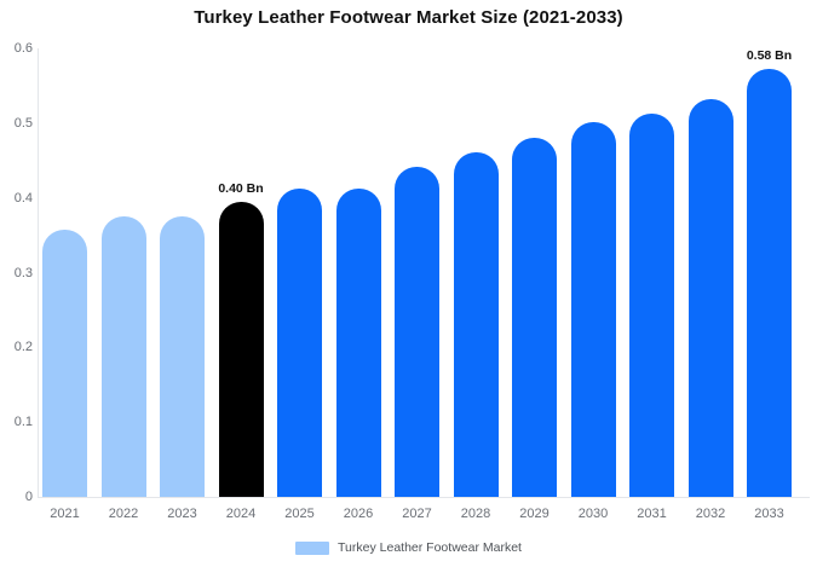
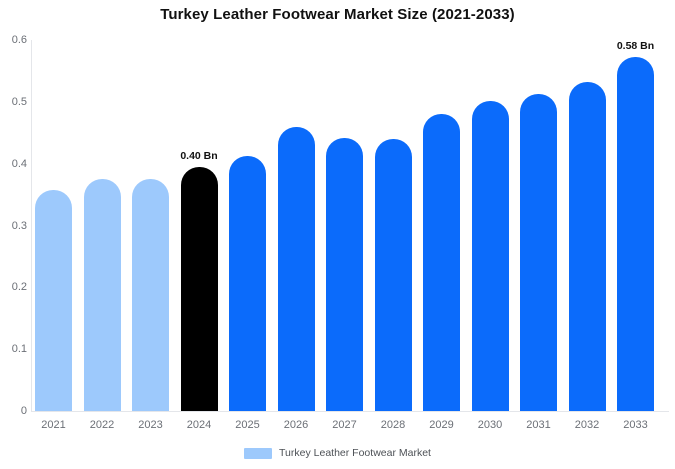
2026: 0.41 -> 0.46
2028: 0.46 -> 0.44
